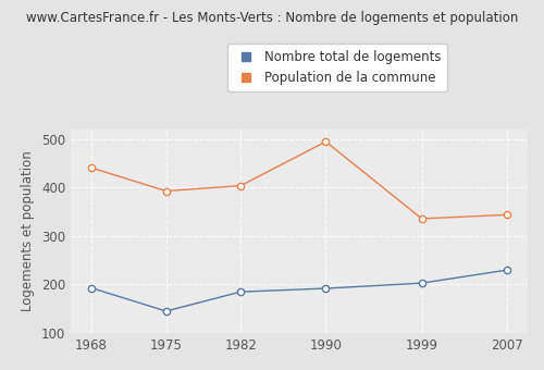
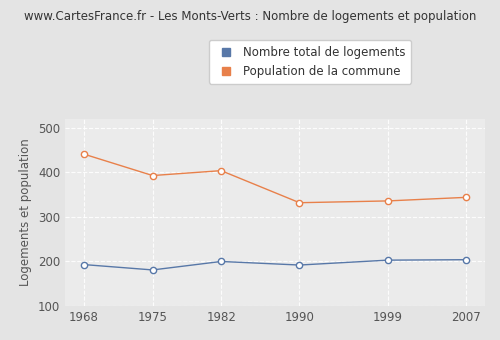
Nombre total de logements/1975: 145 -> 181
Nombre total de logements/1982: 185 -> 200
Population de la commune/1990: 495 -> 332
Nombre total de logements/2007: 230 -> 204
